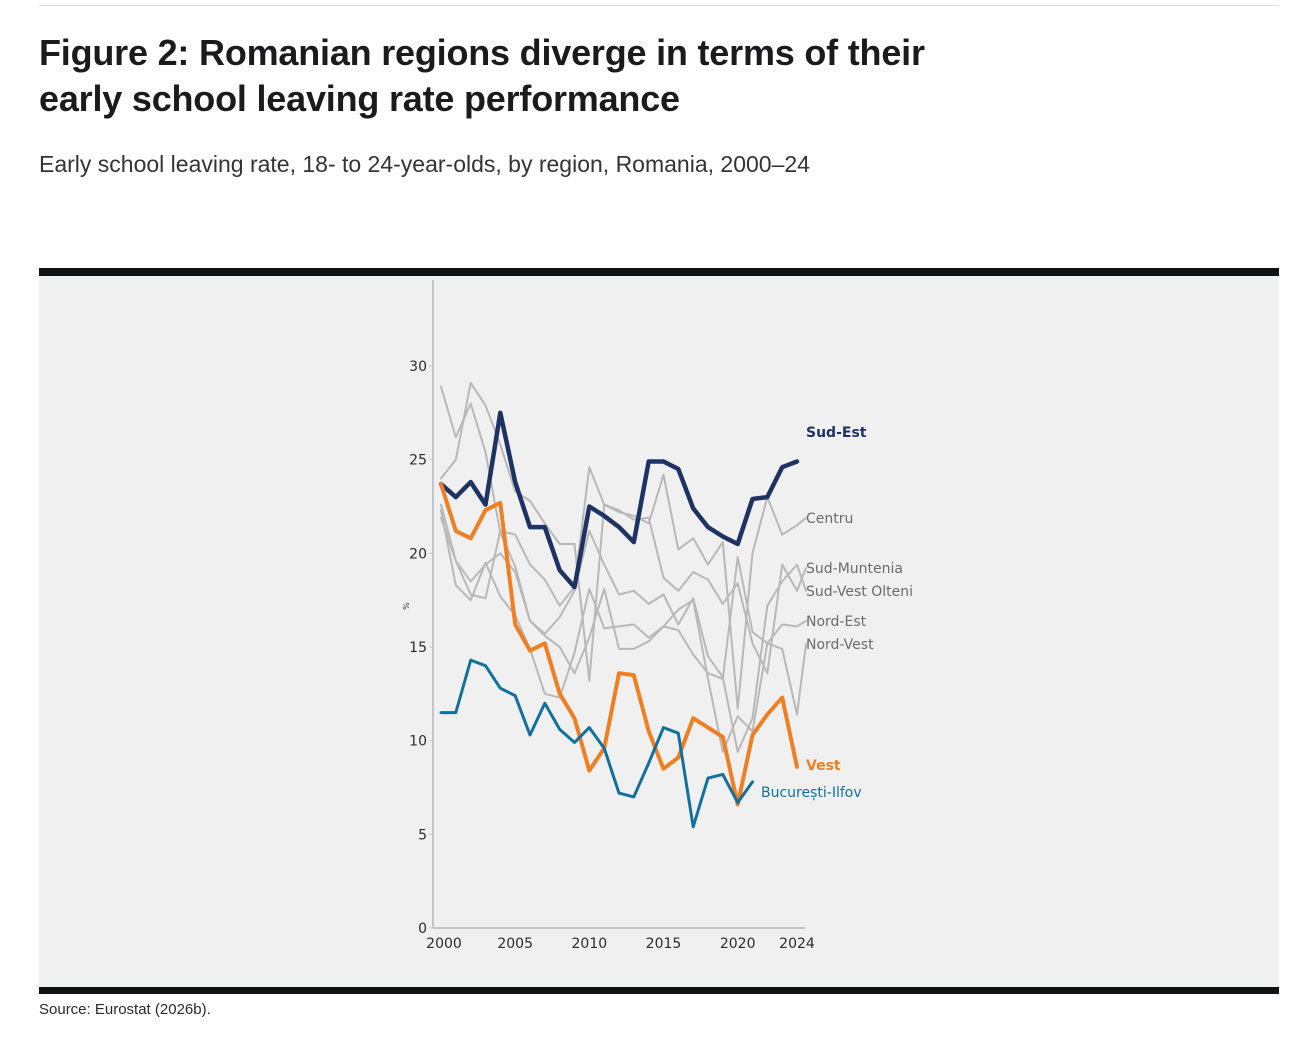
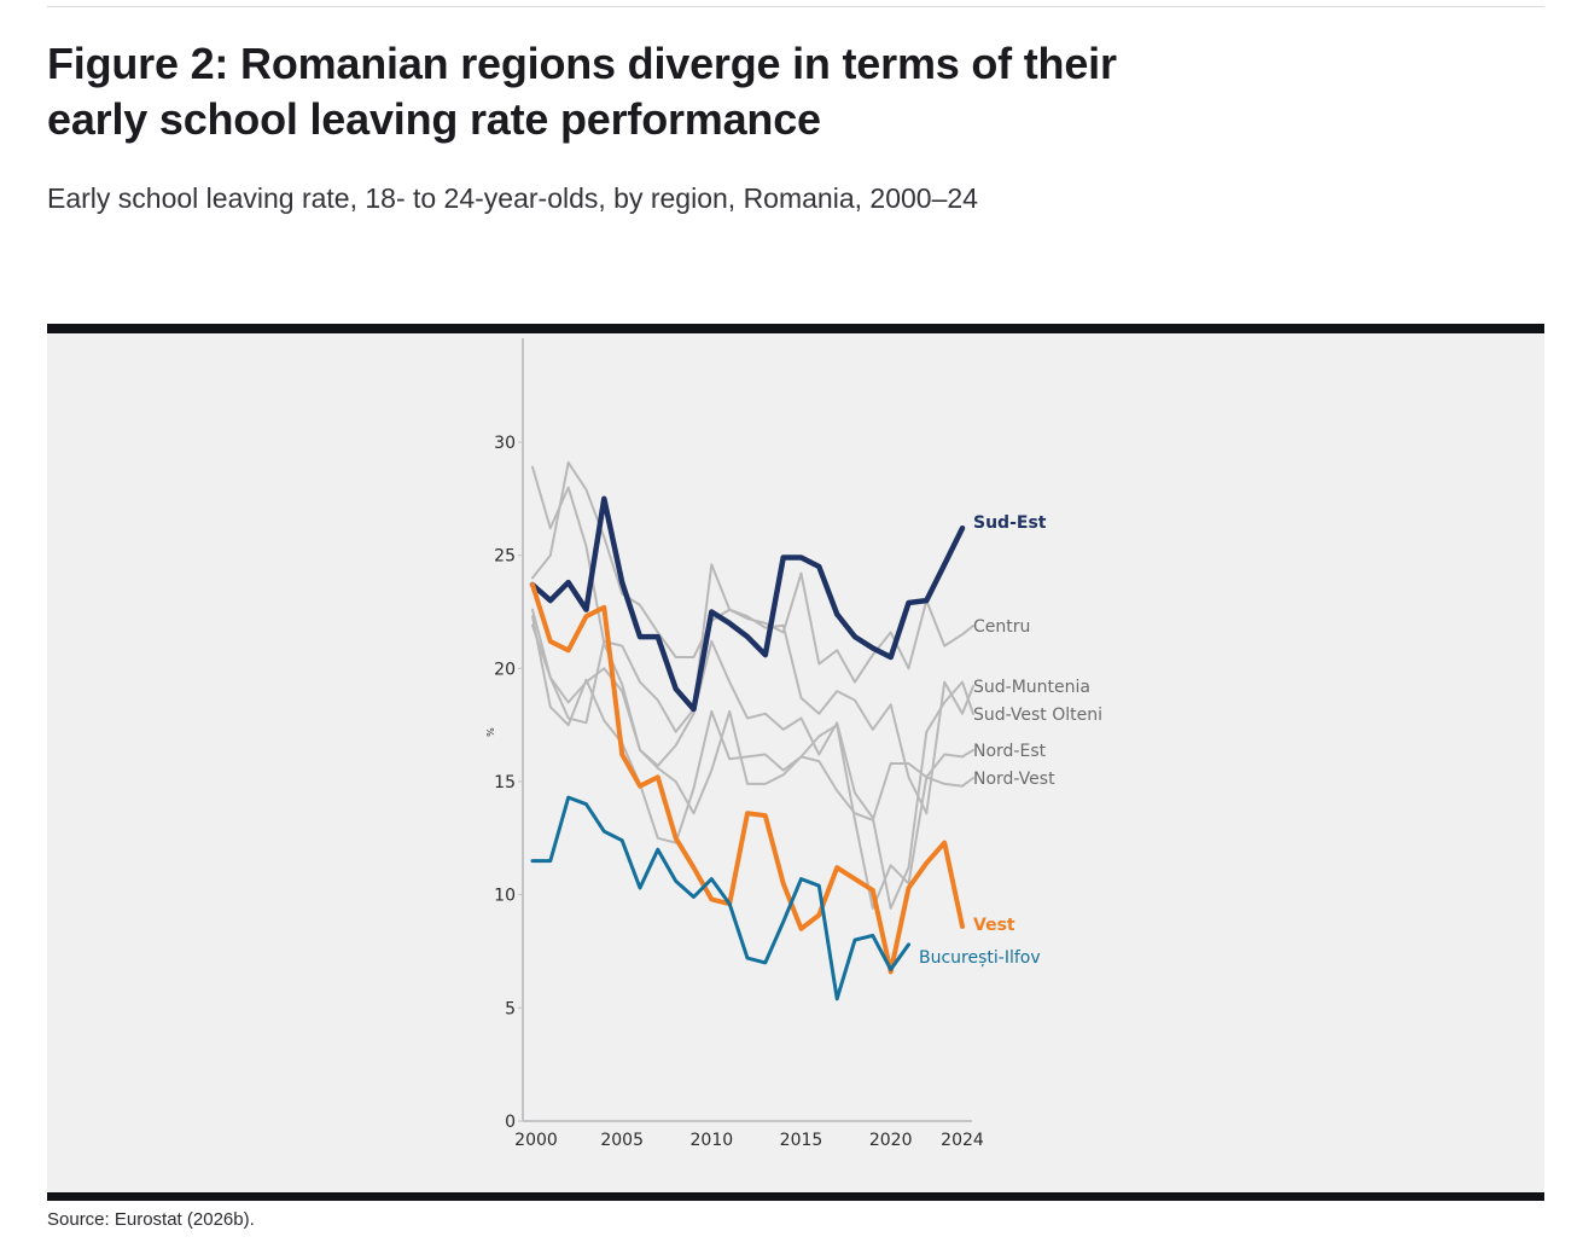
Sud-Muntenia/2010: 13.2 -> 22.1
Vest/2010: 8.4 -> 9.8
Centru/2020: 11.7 -> 21.6
Nord-Vest/2020: 19.8 -> 15.8
Nord-Vest/2024: 11.4 -> 14.8
Sud-Est/2024: 24.9 -> 26.2
